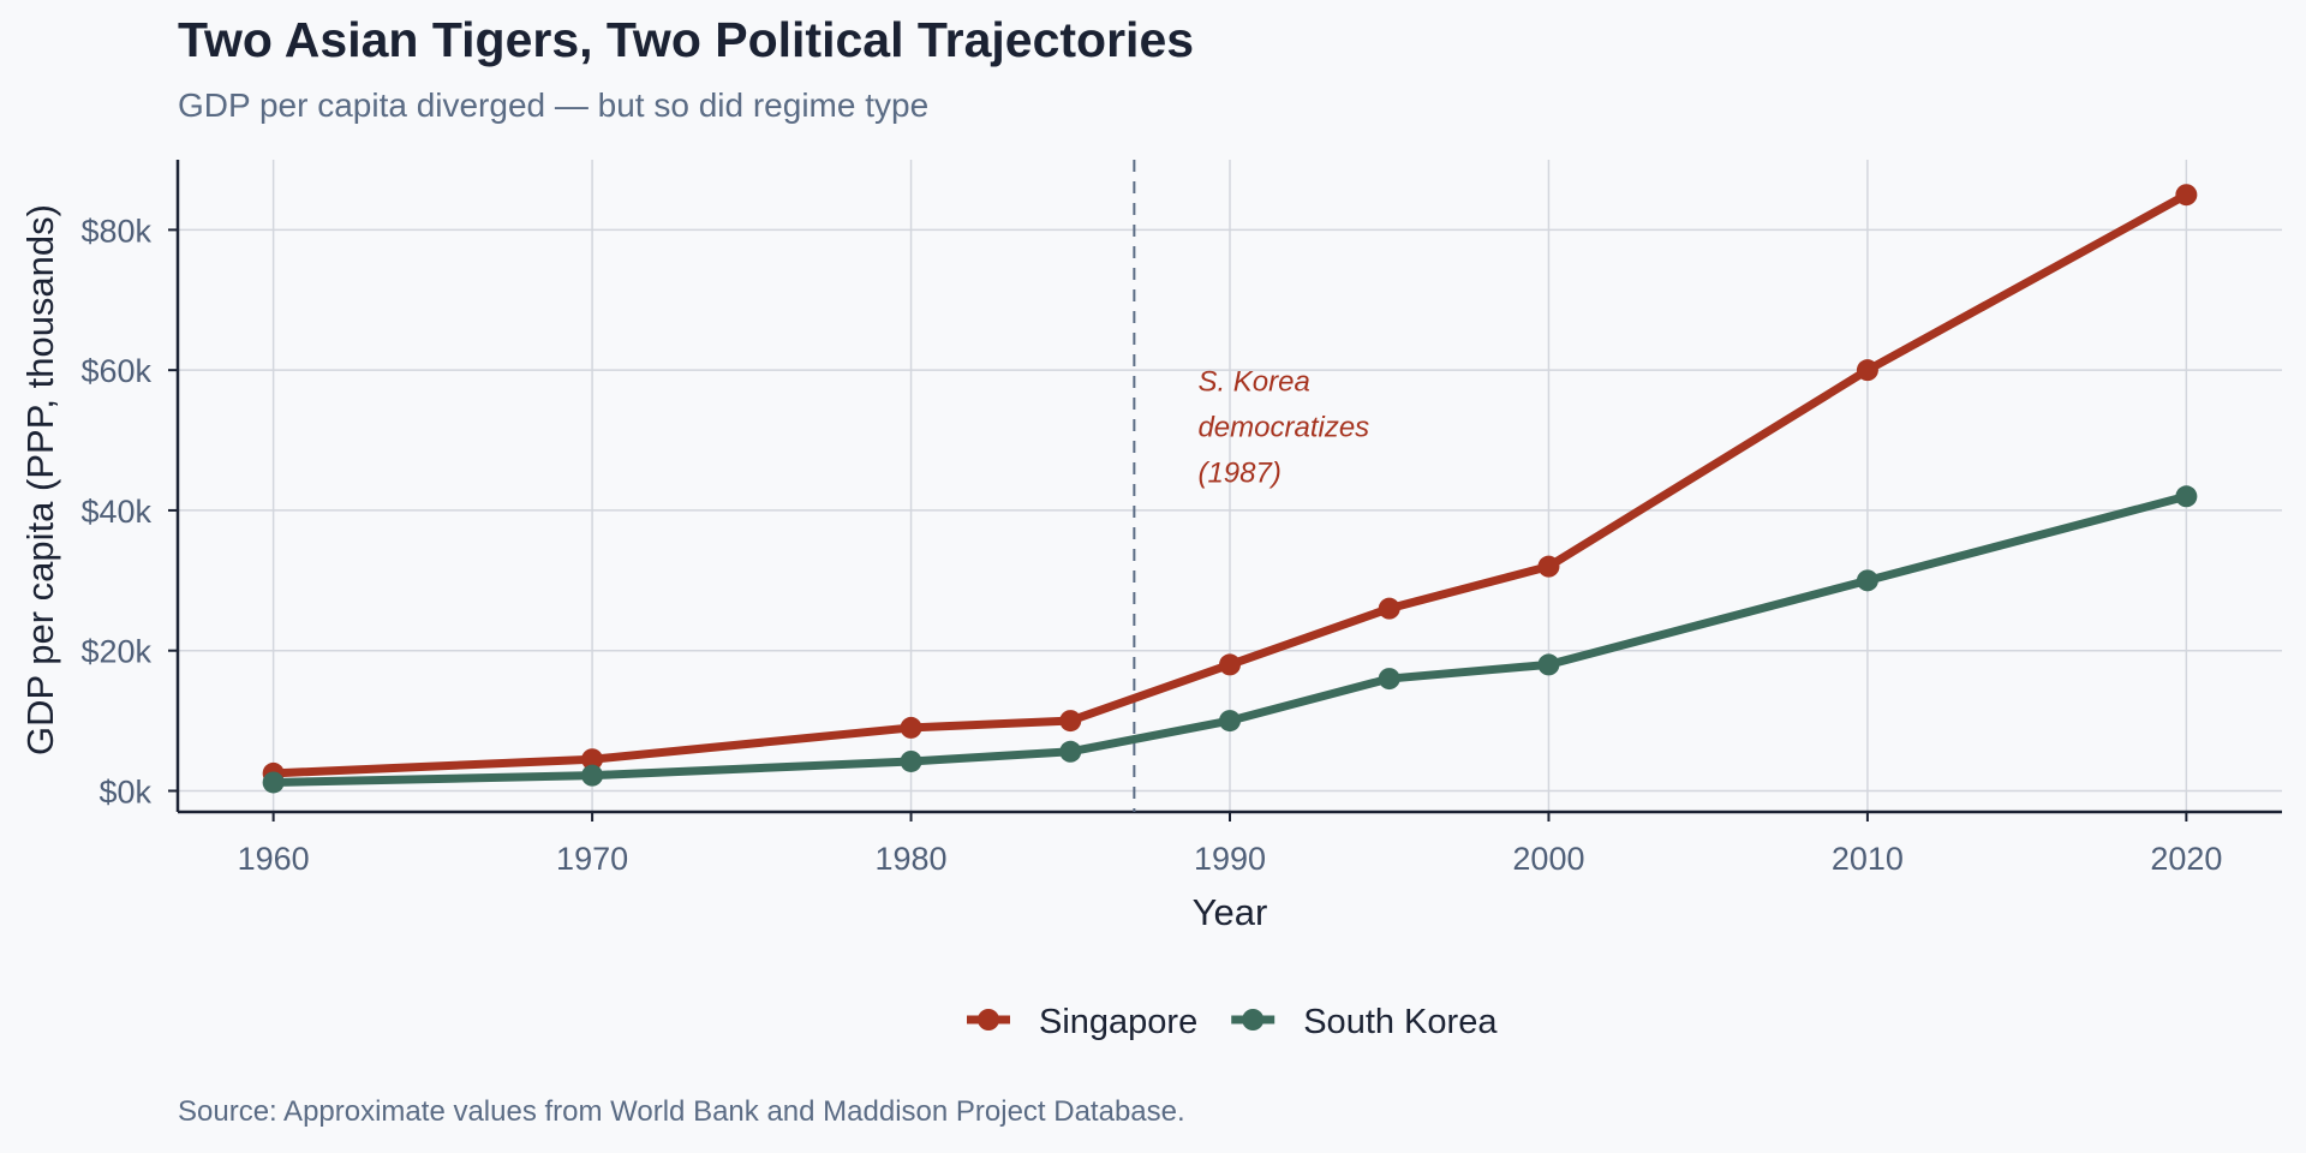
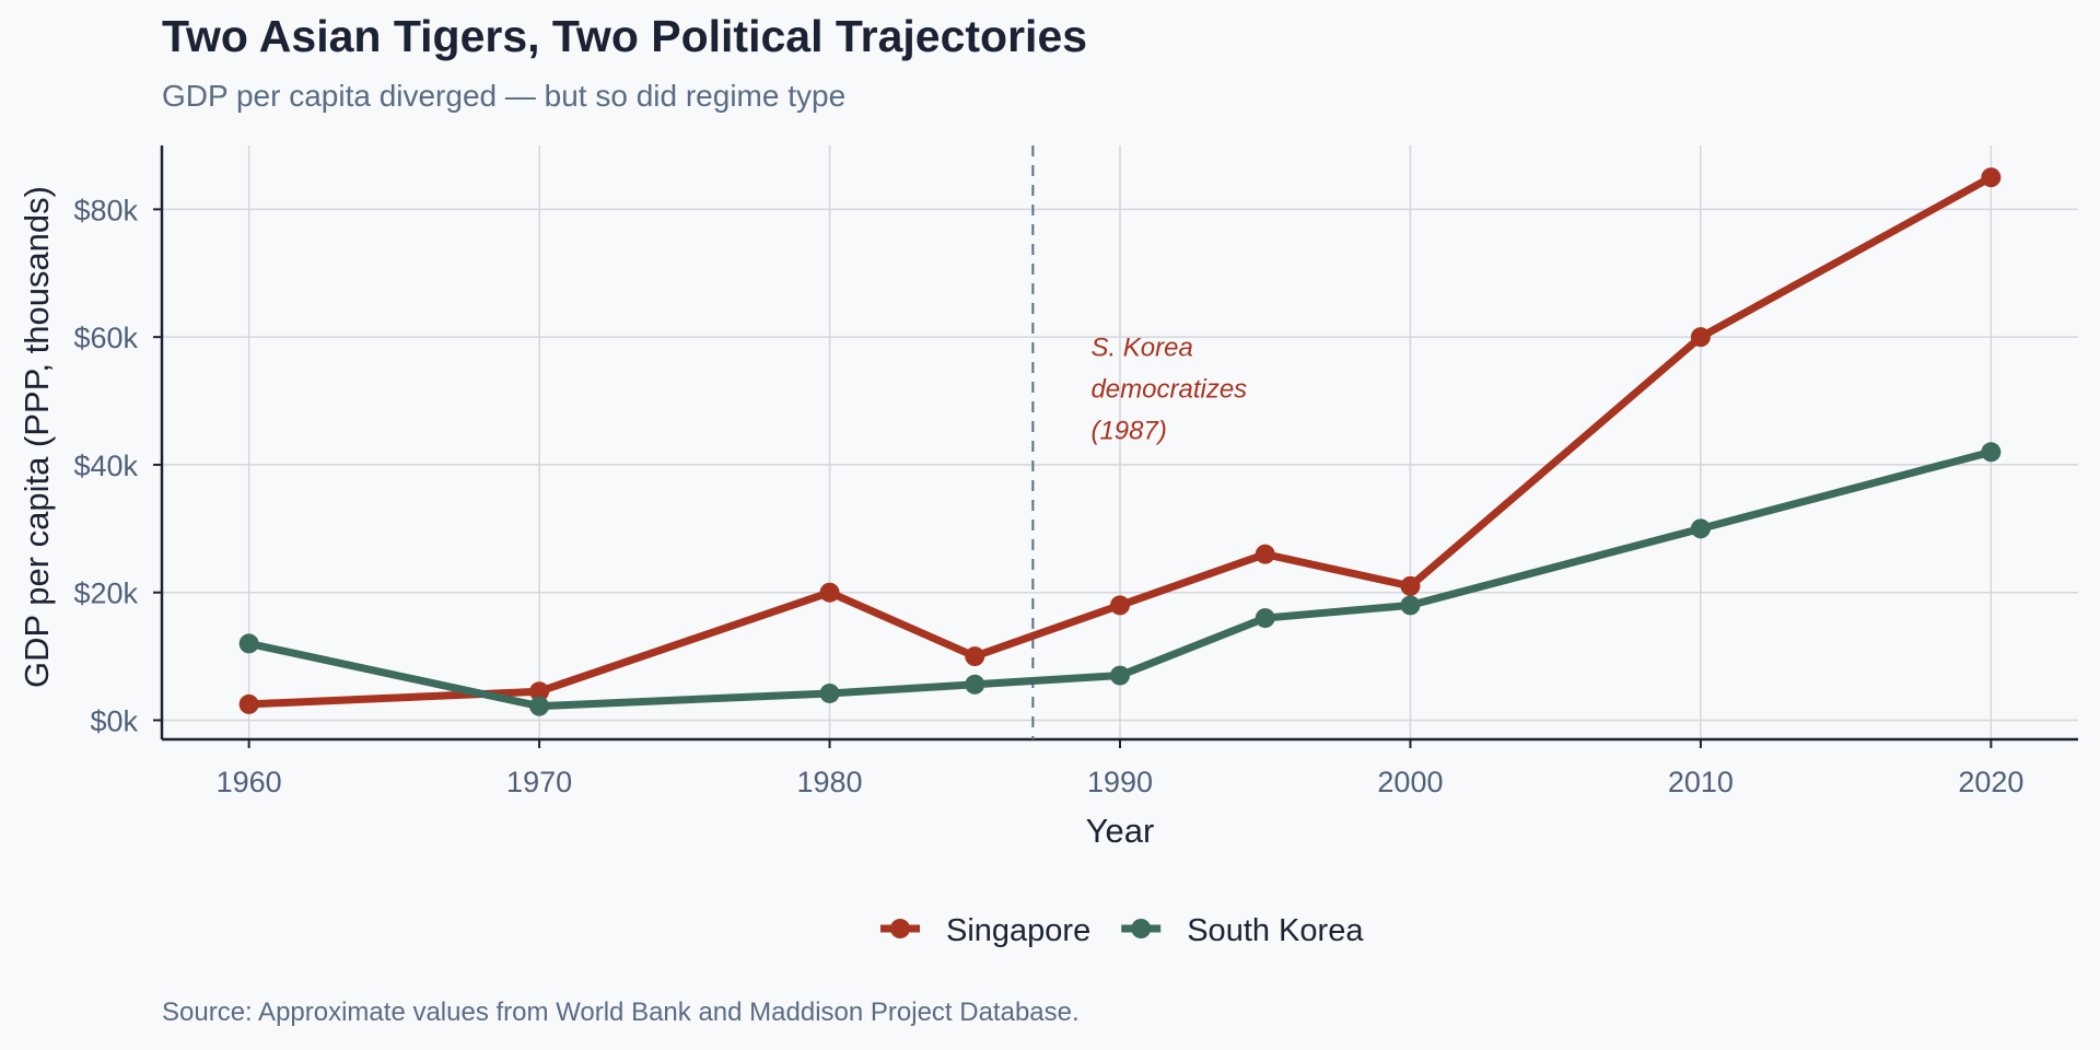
South Korea/1960: $1k -> $12k
Singapore/1980: $9k -> $20k
South Korea/1990: $10k -> $7k
Singapore/2000: $32k -> $21k
